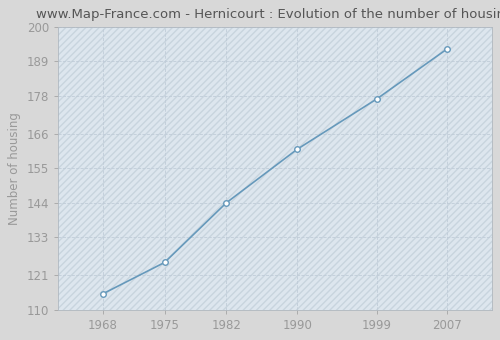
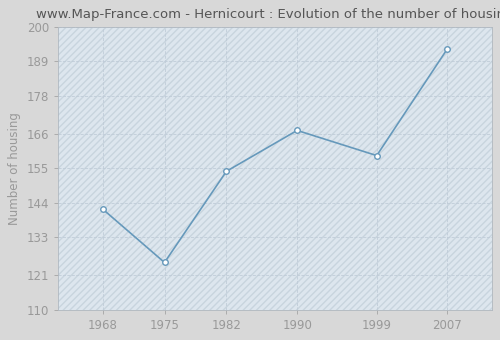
1968: 115 -> 142
1982: 144 -> 154
1990: 161 -> 167
1999: 177 -> 159
